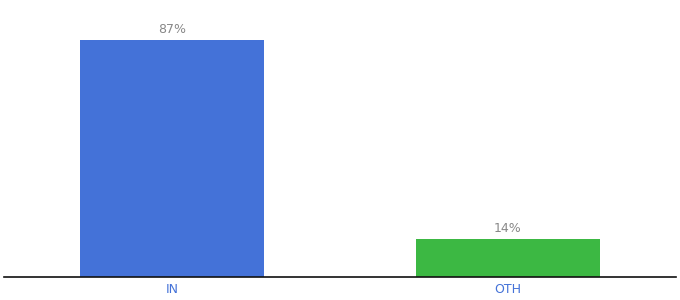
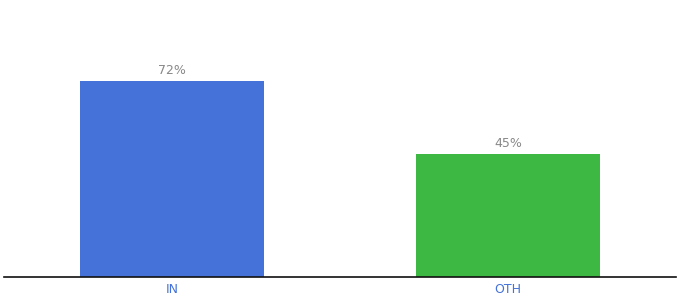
IN: 87% -> 72%
OTH: 14% -> 45%
